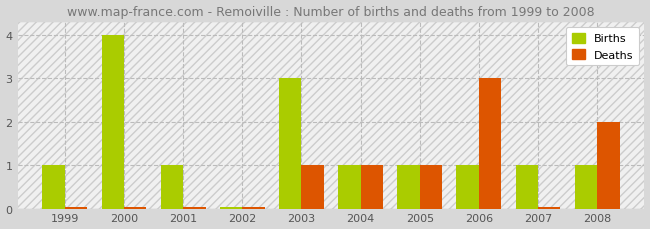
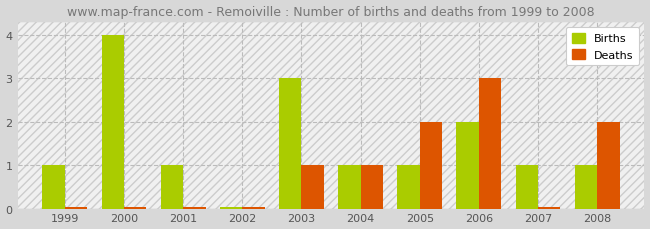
Deaths/2005: 1 -> 2
Births/2006: 1 -> 2
